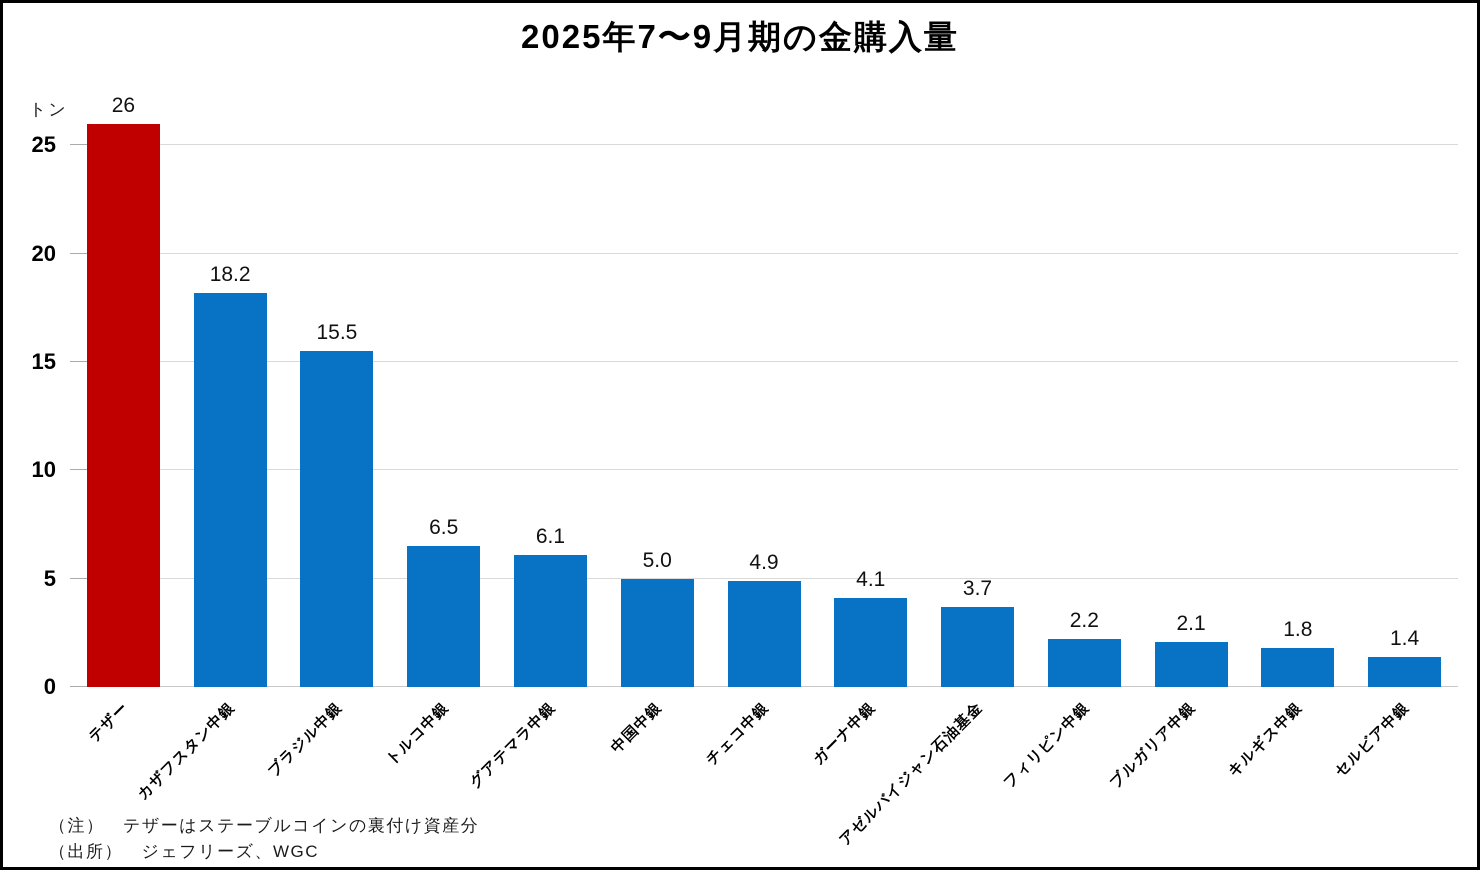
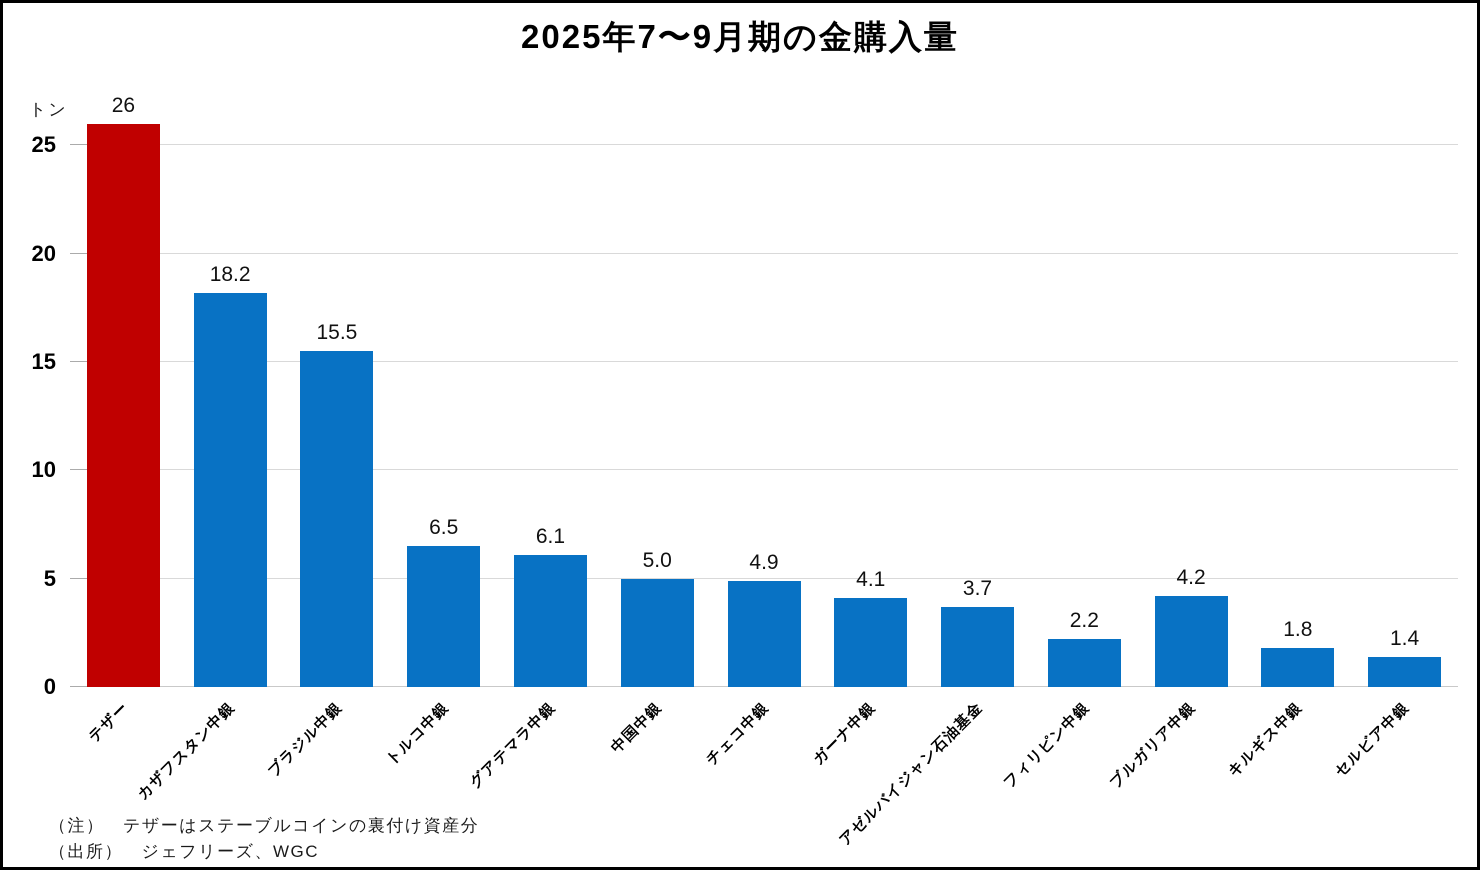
ブルガリア中銀: 2.1 -> 4.2
